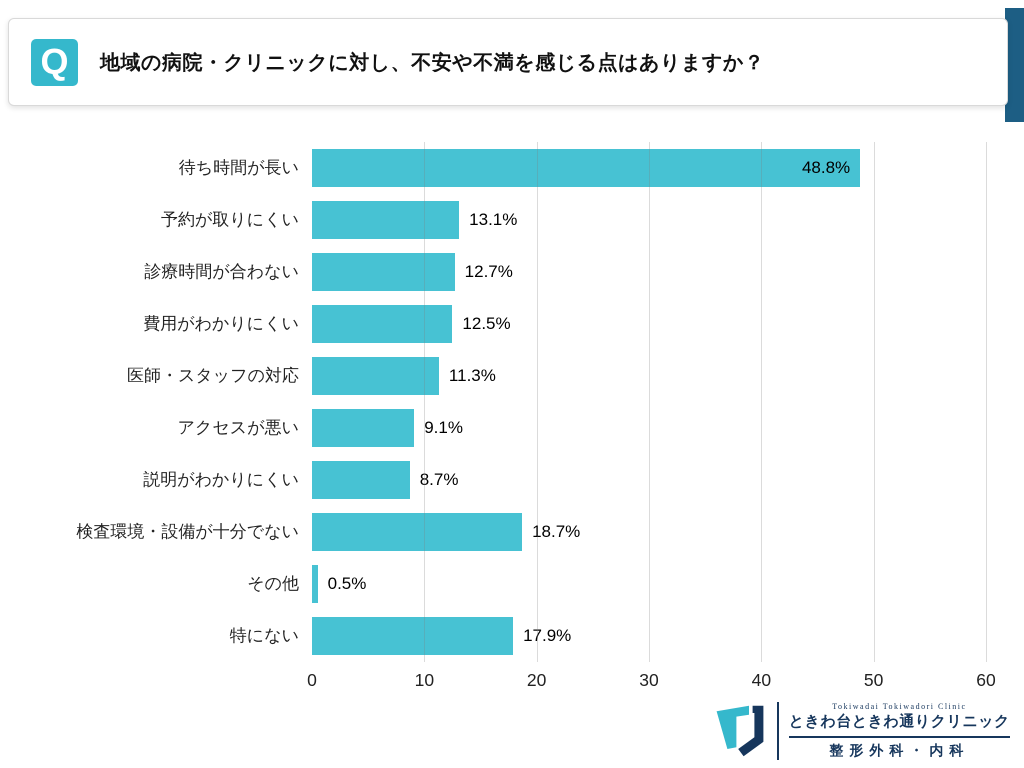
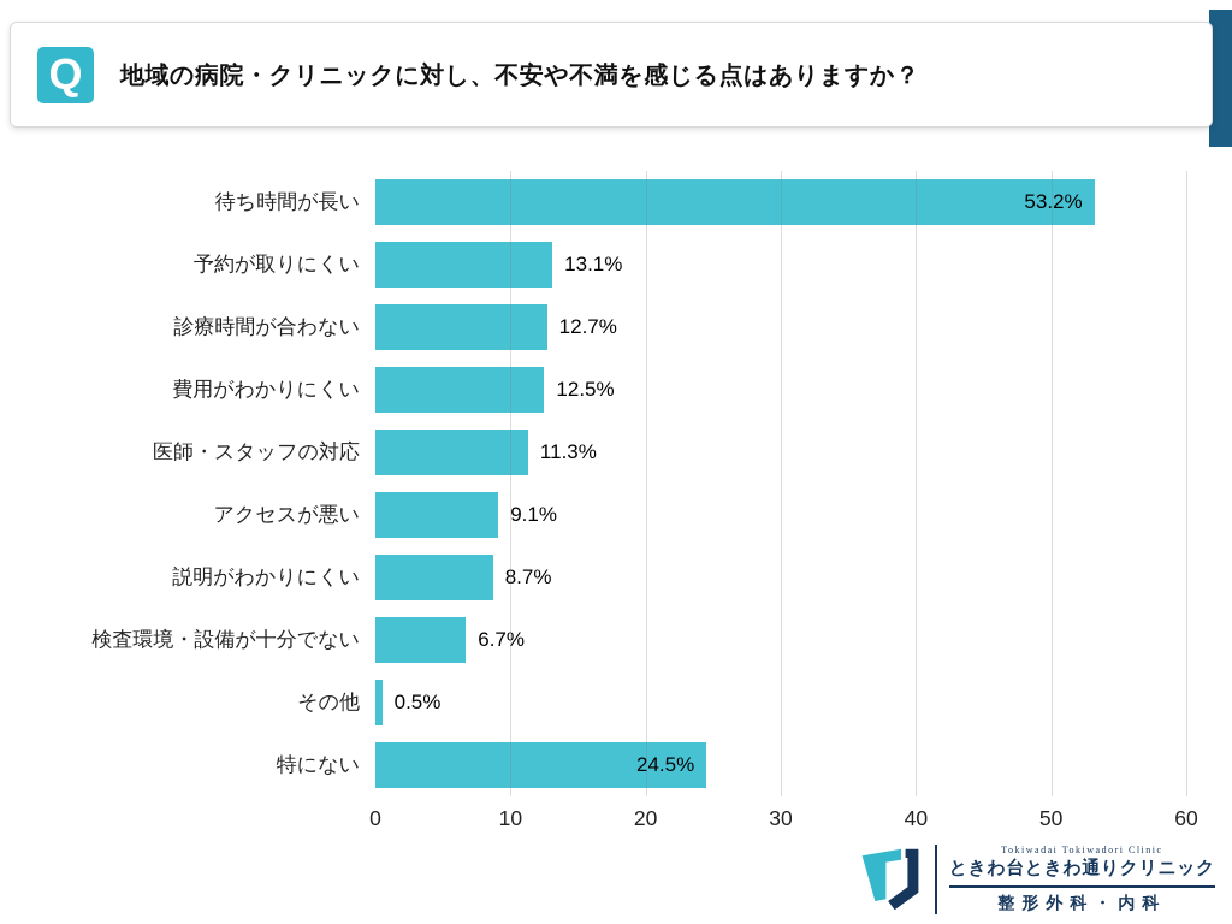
待ち時間が長い: 48.8% -> 53.2%
検査環境・設備が十分でない: 18.7% -> 6.7%
特にない: 17.9% -> 24.5%
